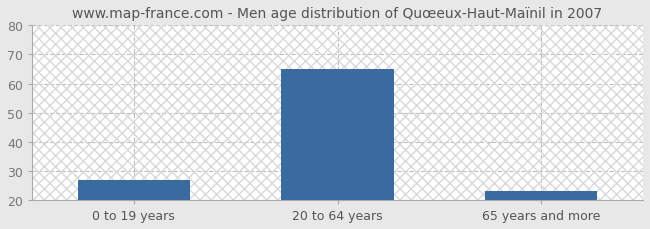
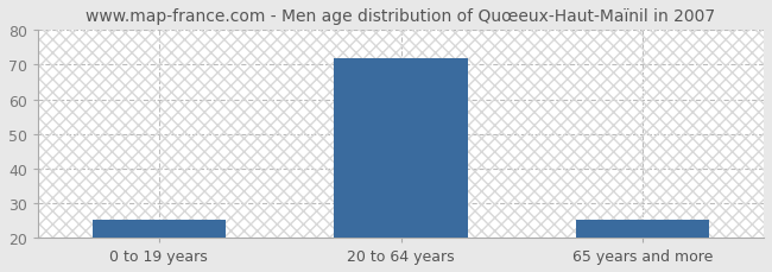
0 to 19 years: 27 -> 25
20 to 64 years: 65 -> 72
65 years and more: 23 -> 25
